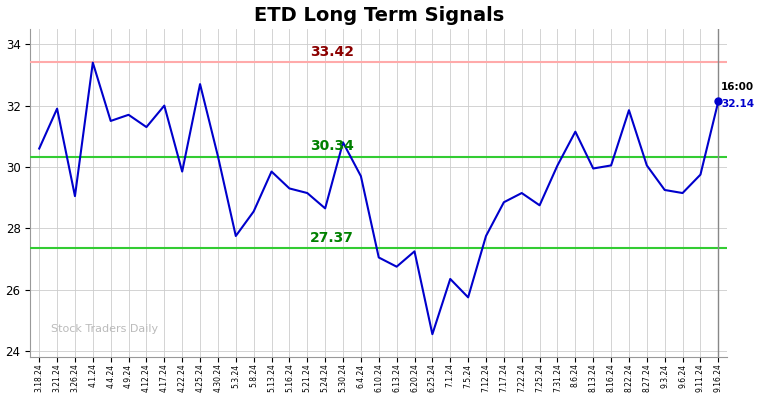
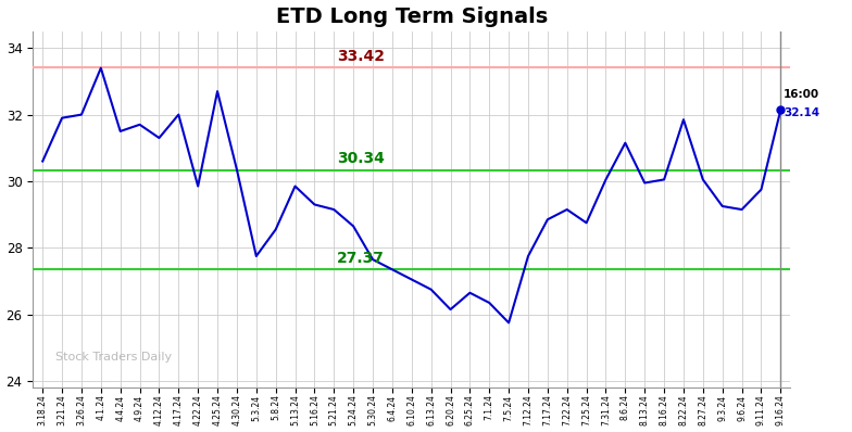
3.26.24: 29.05 -> 32.00
5.30.24: 30.80 -> 27.65
6.4.24: 29.70 -> 27.35
6.20.24: 27.25 -> 26.15
6.25.24: 24.55 -> 26.65
